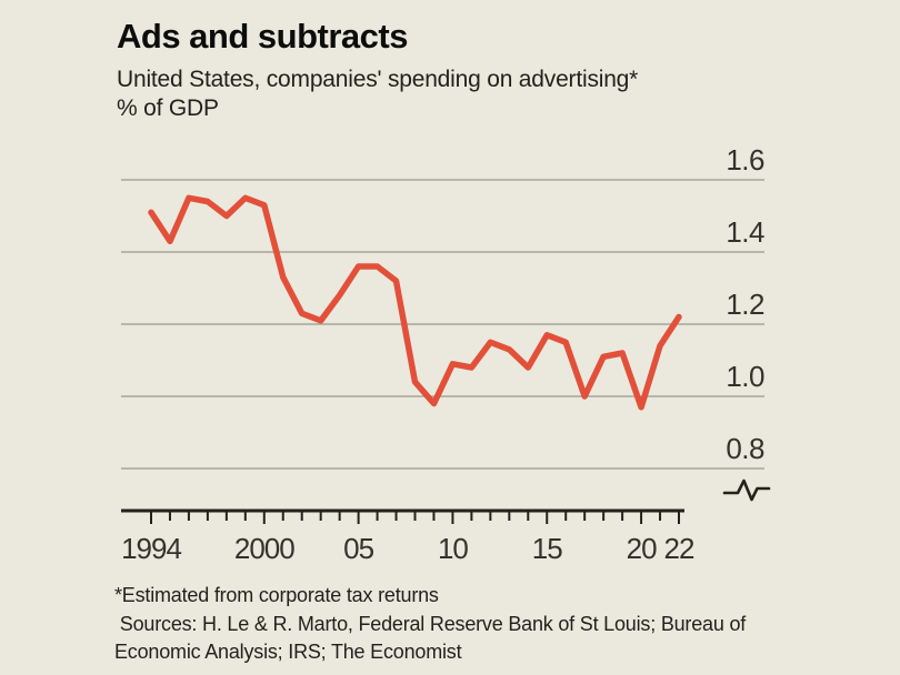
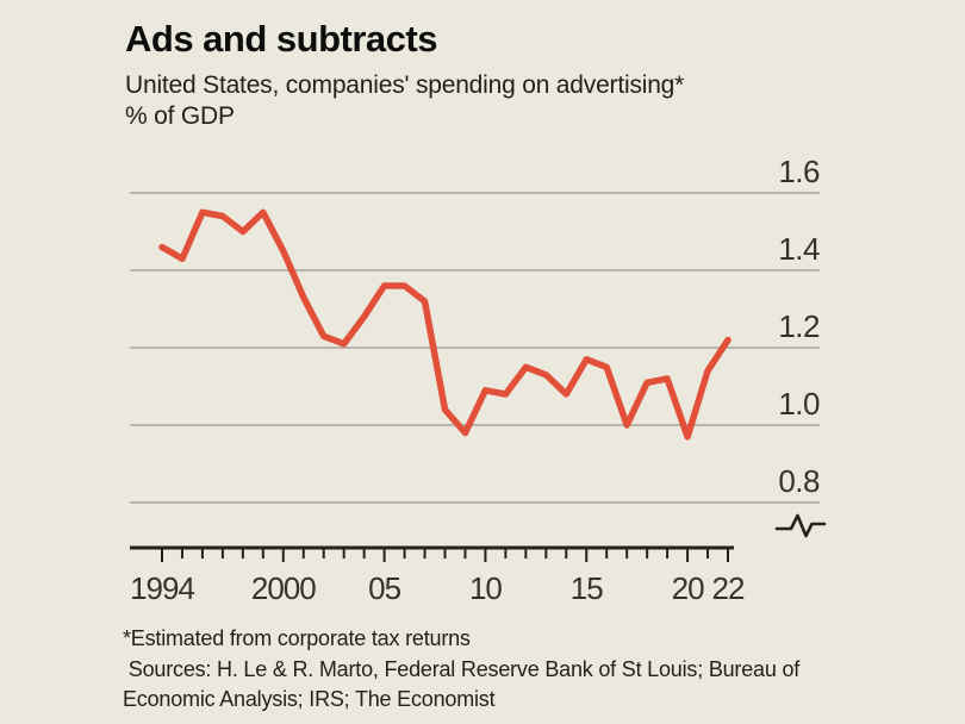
1994: 1.51 -> 1.46
2000: 1.53 -> 1.45
